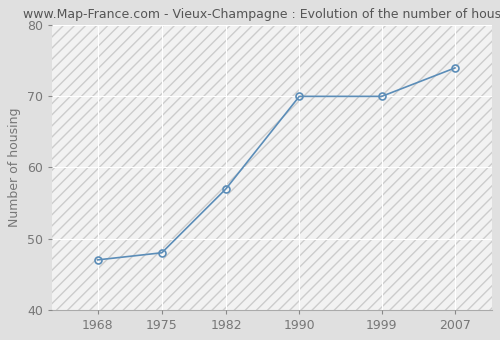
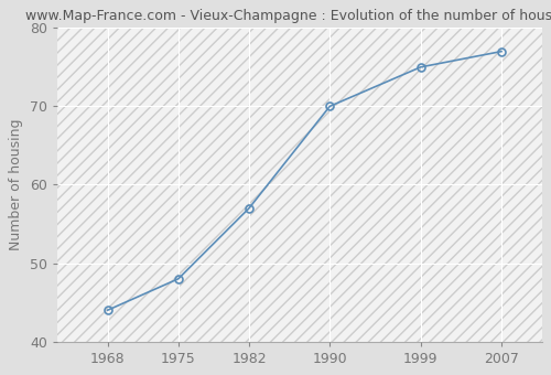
1968: 47 -> 44
1999: 70 -> 75
2007: 74 -> 77
